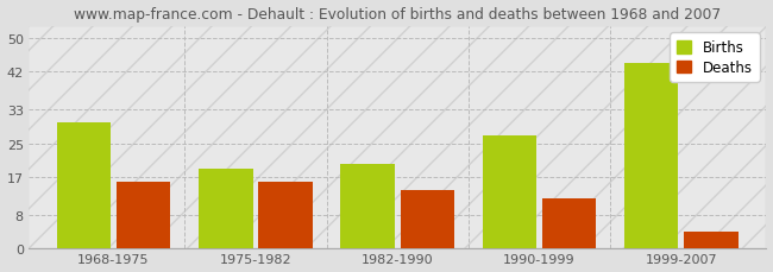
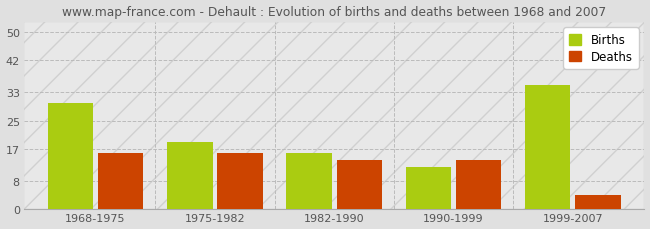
Births/1982-1990: 20 -> 16
Births/1990-1999: 27 -> 12
Deaths/1990-1999: 12 -> 14
Births/1999-2007: 44 -> 35
